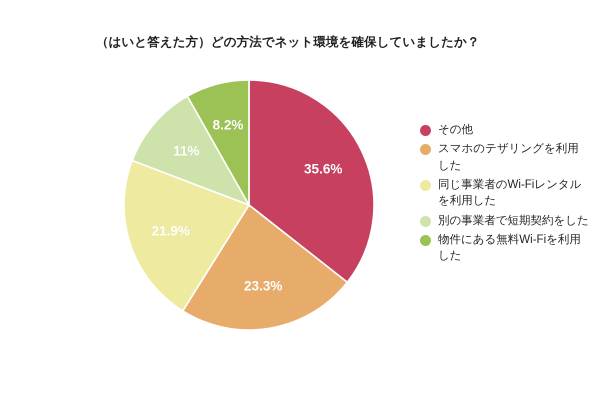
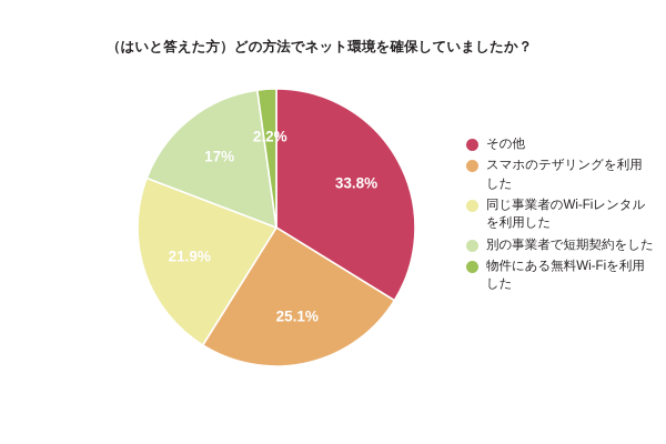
その他: 35.6% -> 33.8%
スマホのテザリングを利用した: 23.3% -> 25.1%
別の事業者で短期契約をした: 11% -> 17%
物件にある無料Wi-Fiを利用した: 8.2% -> 2.2%
